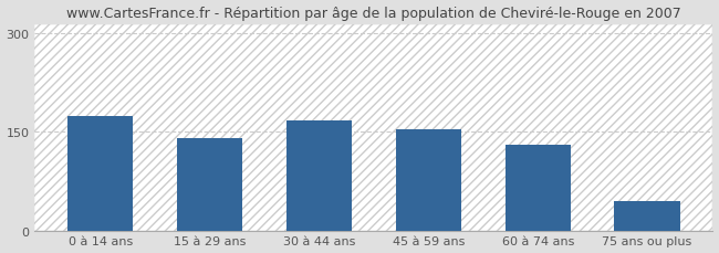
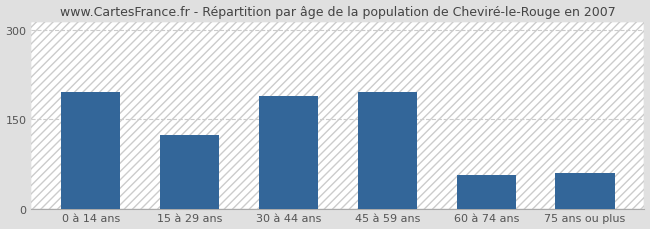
0 à 14 ans: 175 -> 196
15 à 29 ans: 140 -> 124
30 à 44 ans: 168 -> 190
45 à 59 ans: 155 -> 196
60 à 74 ans: 130 -> 56
75 ans ou plus: 45 -> 60
